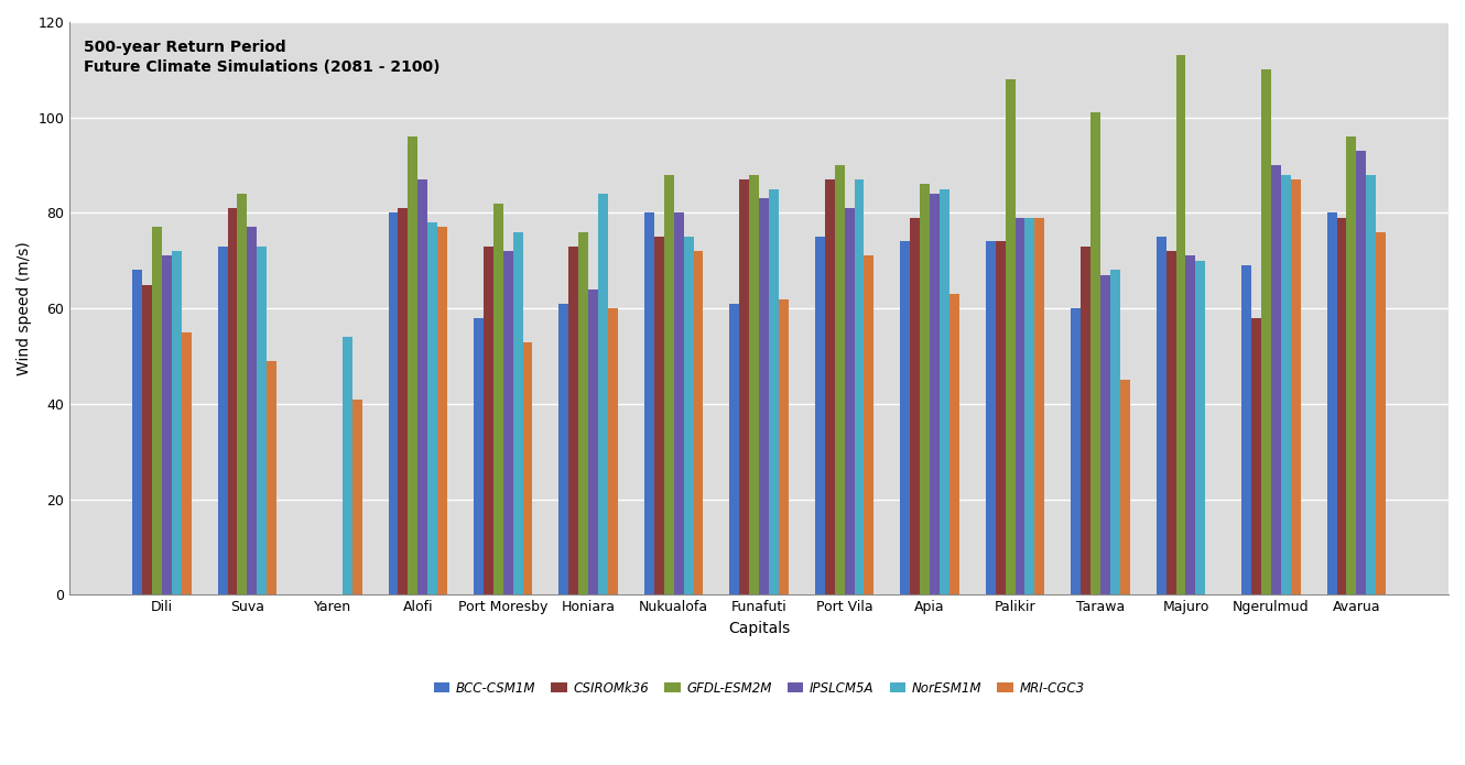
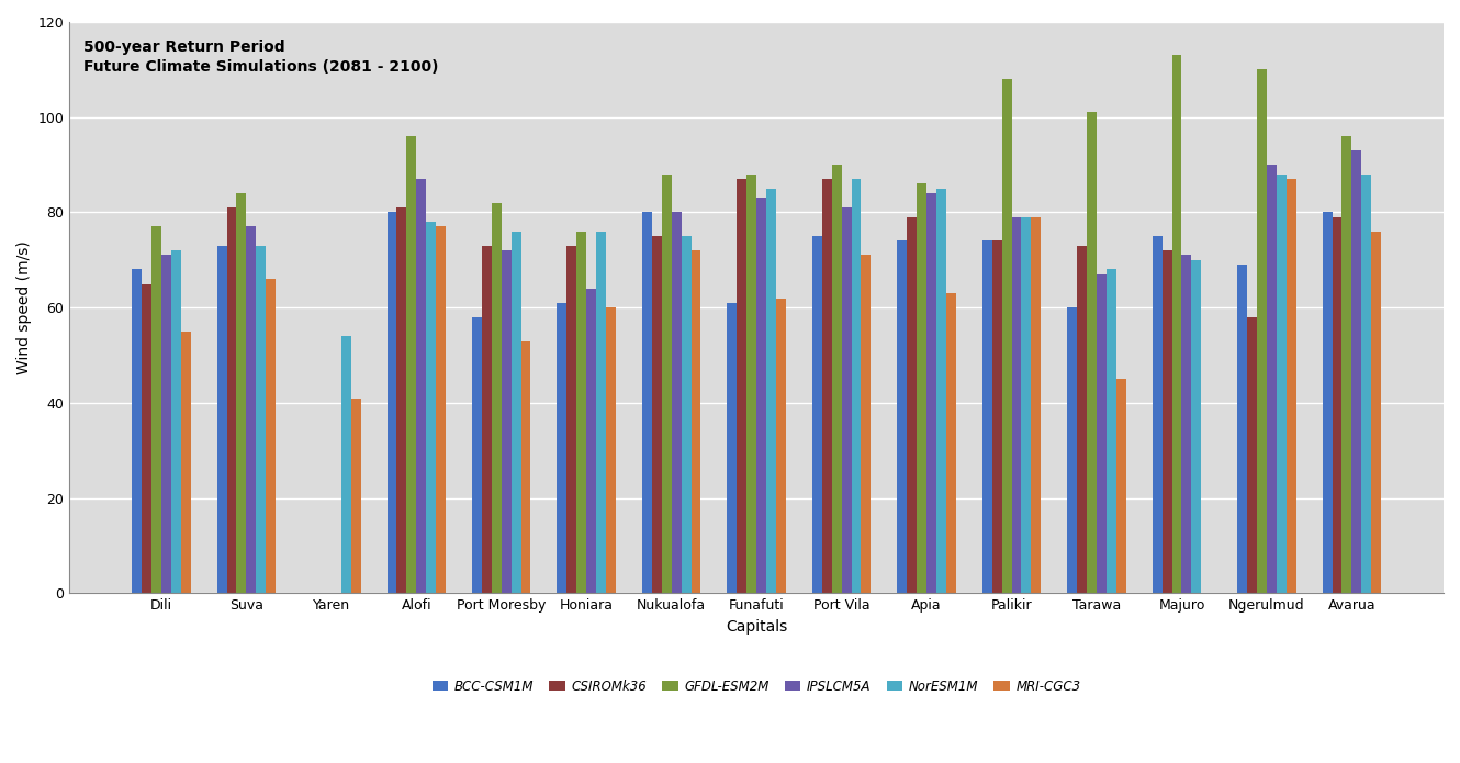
MRI-CGC3/Suva: 49 -> 66
NorESM1M/Honiara: 84 -> 76
